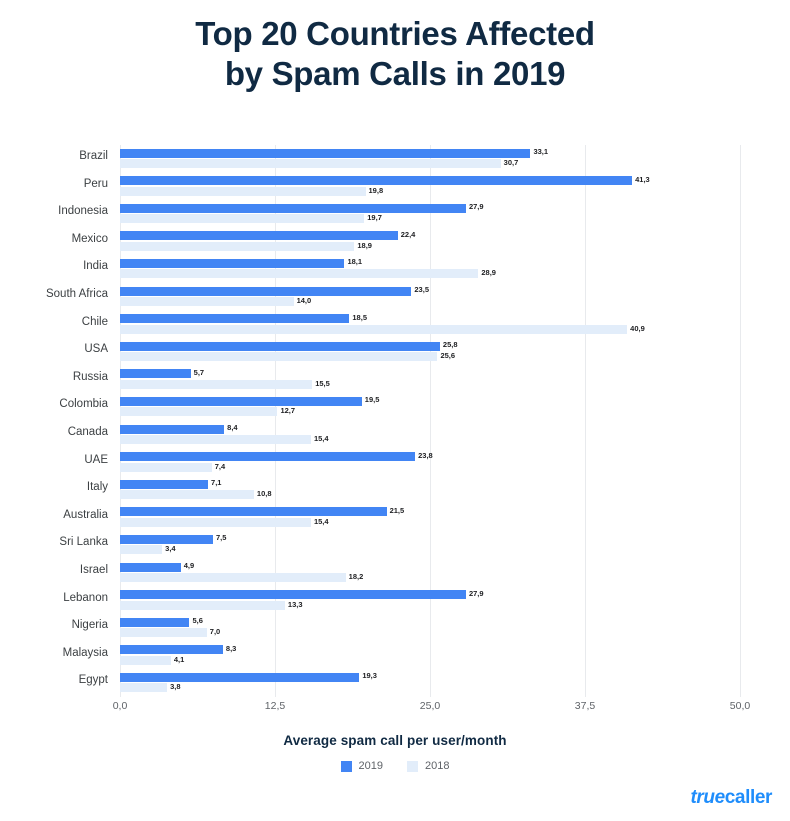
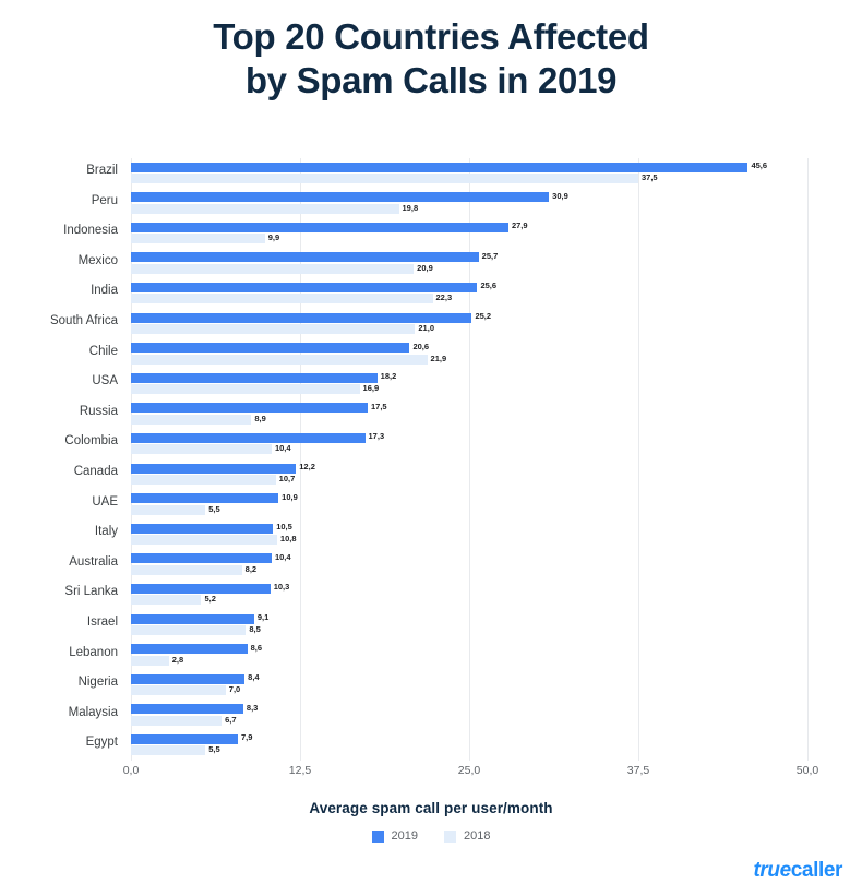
2019/Brazil: 33,1 -> 45,6
2018/Brazil: 30,7 -> 37,5
2019/Peru: 41,3 -> 30,9
2018/Indonesia: 19,7 -> 9,9
2019/Mexico: 22,4 -> 25,7
2018/Mexico: 18,9 -> 20,9
2019/India: 18,1 -> 25,6
2018/India: 28,9 -> 22,3
2019/South Africa: 23,5 -> 25,2
2018/South Africa: 14,0 -> 21,0
2019/Chile: 18,5 -> 20,6
2018/Chile: 40,9 -> 21,9
2019/USA: 25,8 -> 18,2
2018/USA: 25,6 -> 16,9
2019/Russia: 5,7 -> 17,5
2018/Russia: 15,5 -> 8,9
2019/Colombia: 19,5 -> 17,3
2018/Colombia: 12,7 -> 10,4
2019/Canada: 8,4 -> 12,2
2018/Canada: 15,4 -> 10,7
2019/UAE: 23,8 -> 10,9
2018/UAE: 7,4 -> 5,5
2019/Italy: 7,1 -> 10,5
2019/Australia: 21,5 -> 10,4
2018/Australia: 15,4 -> 8,2
2019/Sri Lanka: 7,5 -> 10,3
2018/Sri Lanka: 3,4 -> 5,2
2019/Israel: 4,9 -> 9,1
2018/Israel: 18,2 -> 8,5
2019/Lebanon: 27,9 -> 8,6
2018/Lebanon: 13,3 -> 2,8
2019/Nigeria: 5,6 -> 8,4
2018/Malaysia: 4,1 -> 6,7
2019/Egypt: 19,3 -> 7,9
2018/Egypt: 3,8 -> 5,5
